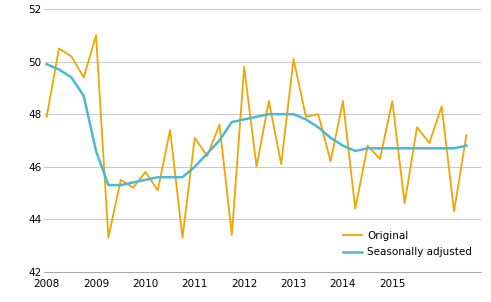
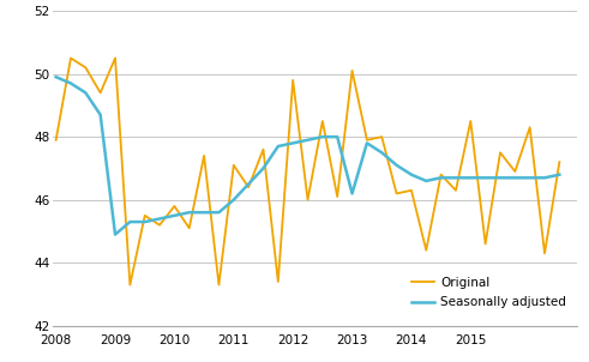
Original/2009: 51.0 -> 50.5
Seasonally adjusted/2009: 46.6 -> 44.9
Seasonally adjusted/2013: 48.0 -> 46.2
Original/2014: 48.5 -> 46.3
